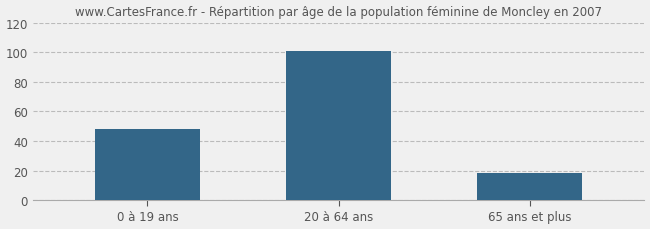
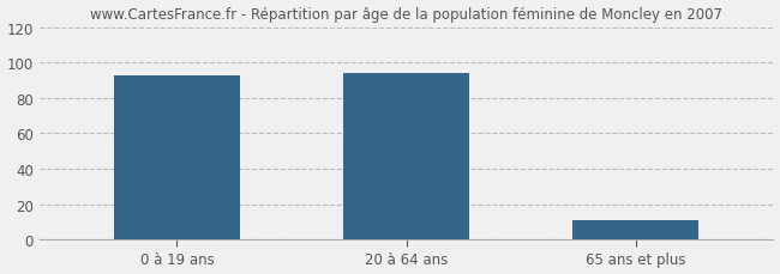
0 à 19 ans: 48 -> 93
20 à 64 ans: 101 -> 94
65 ans et plus: 18 -> 11
